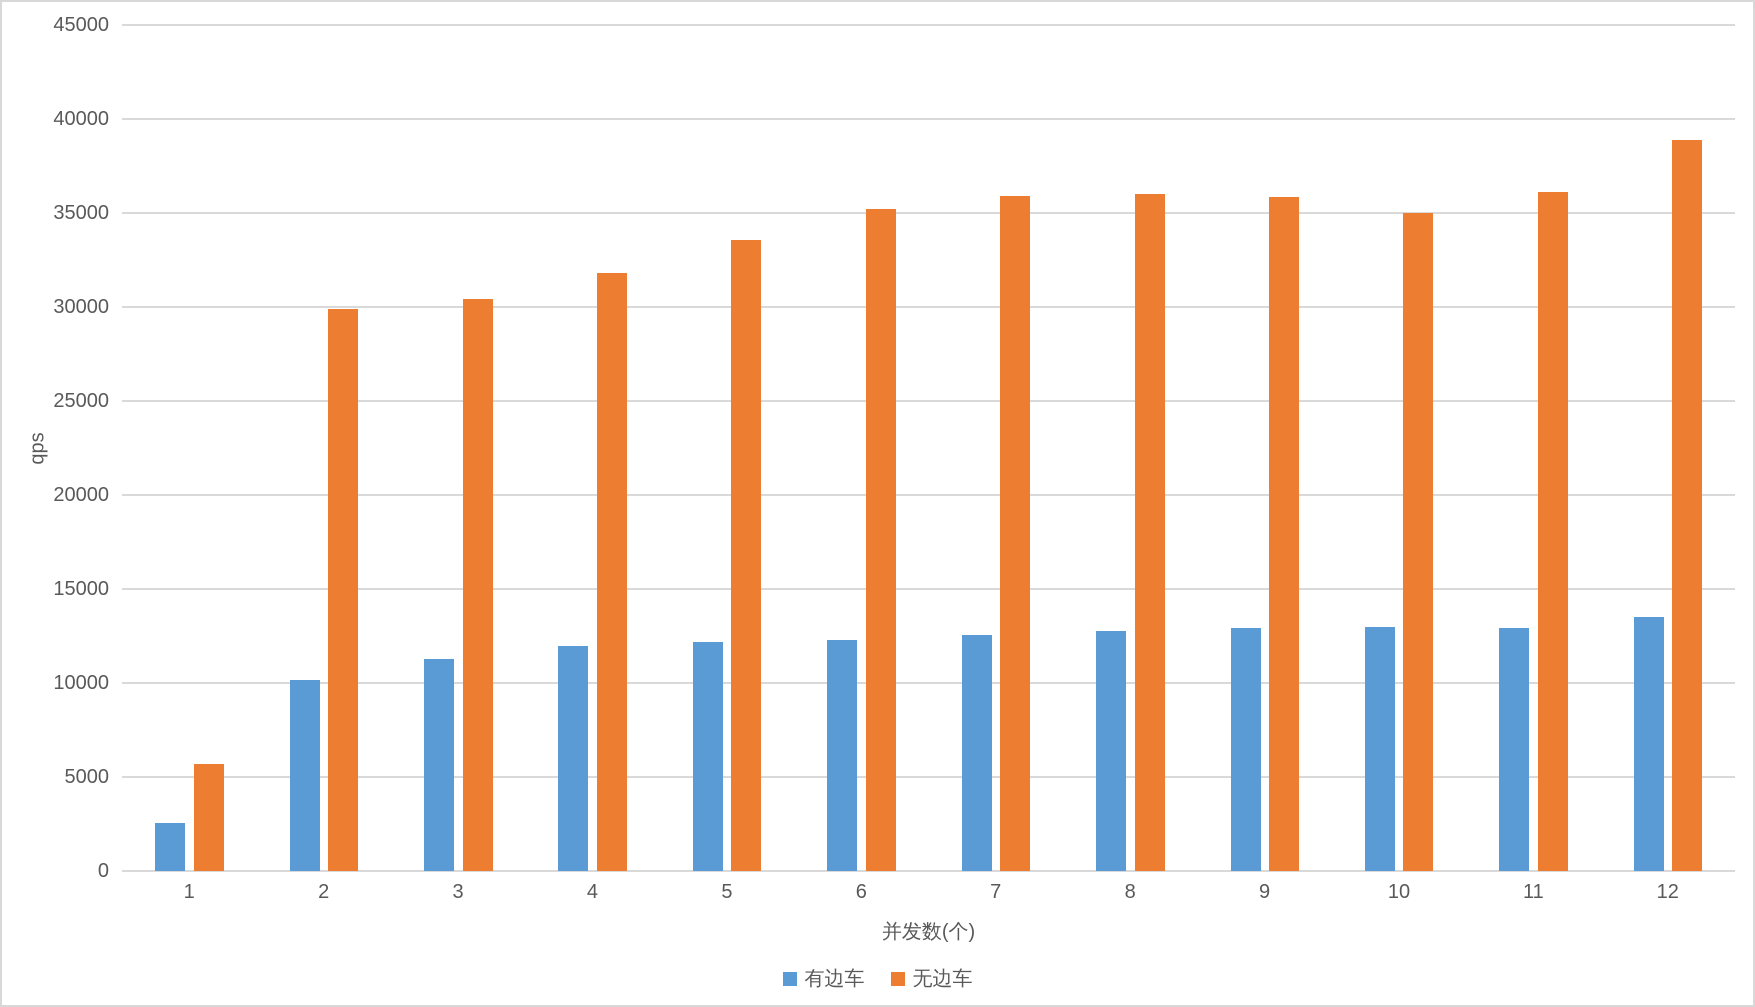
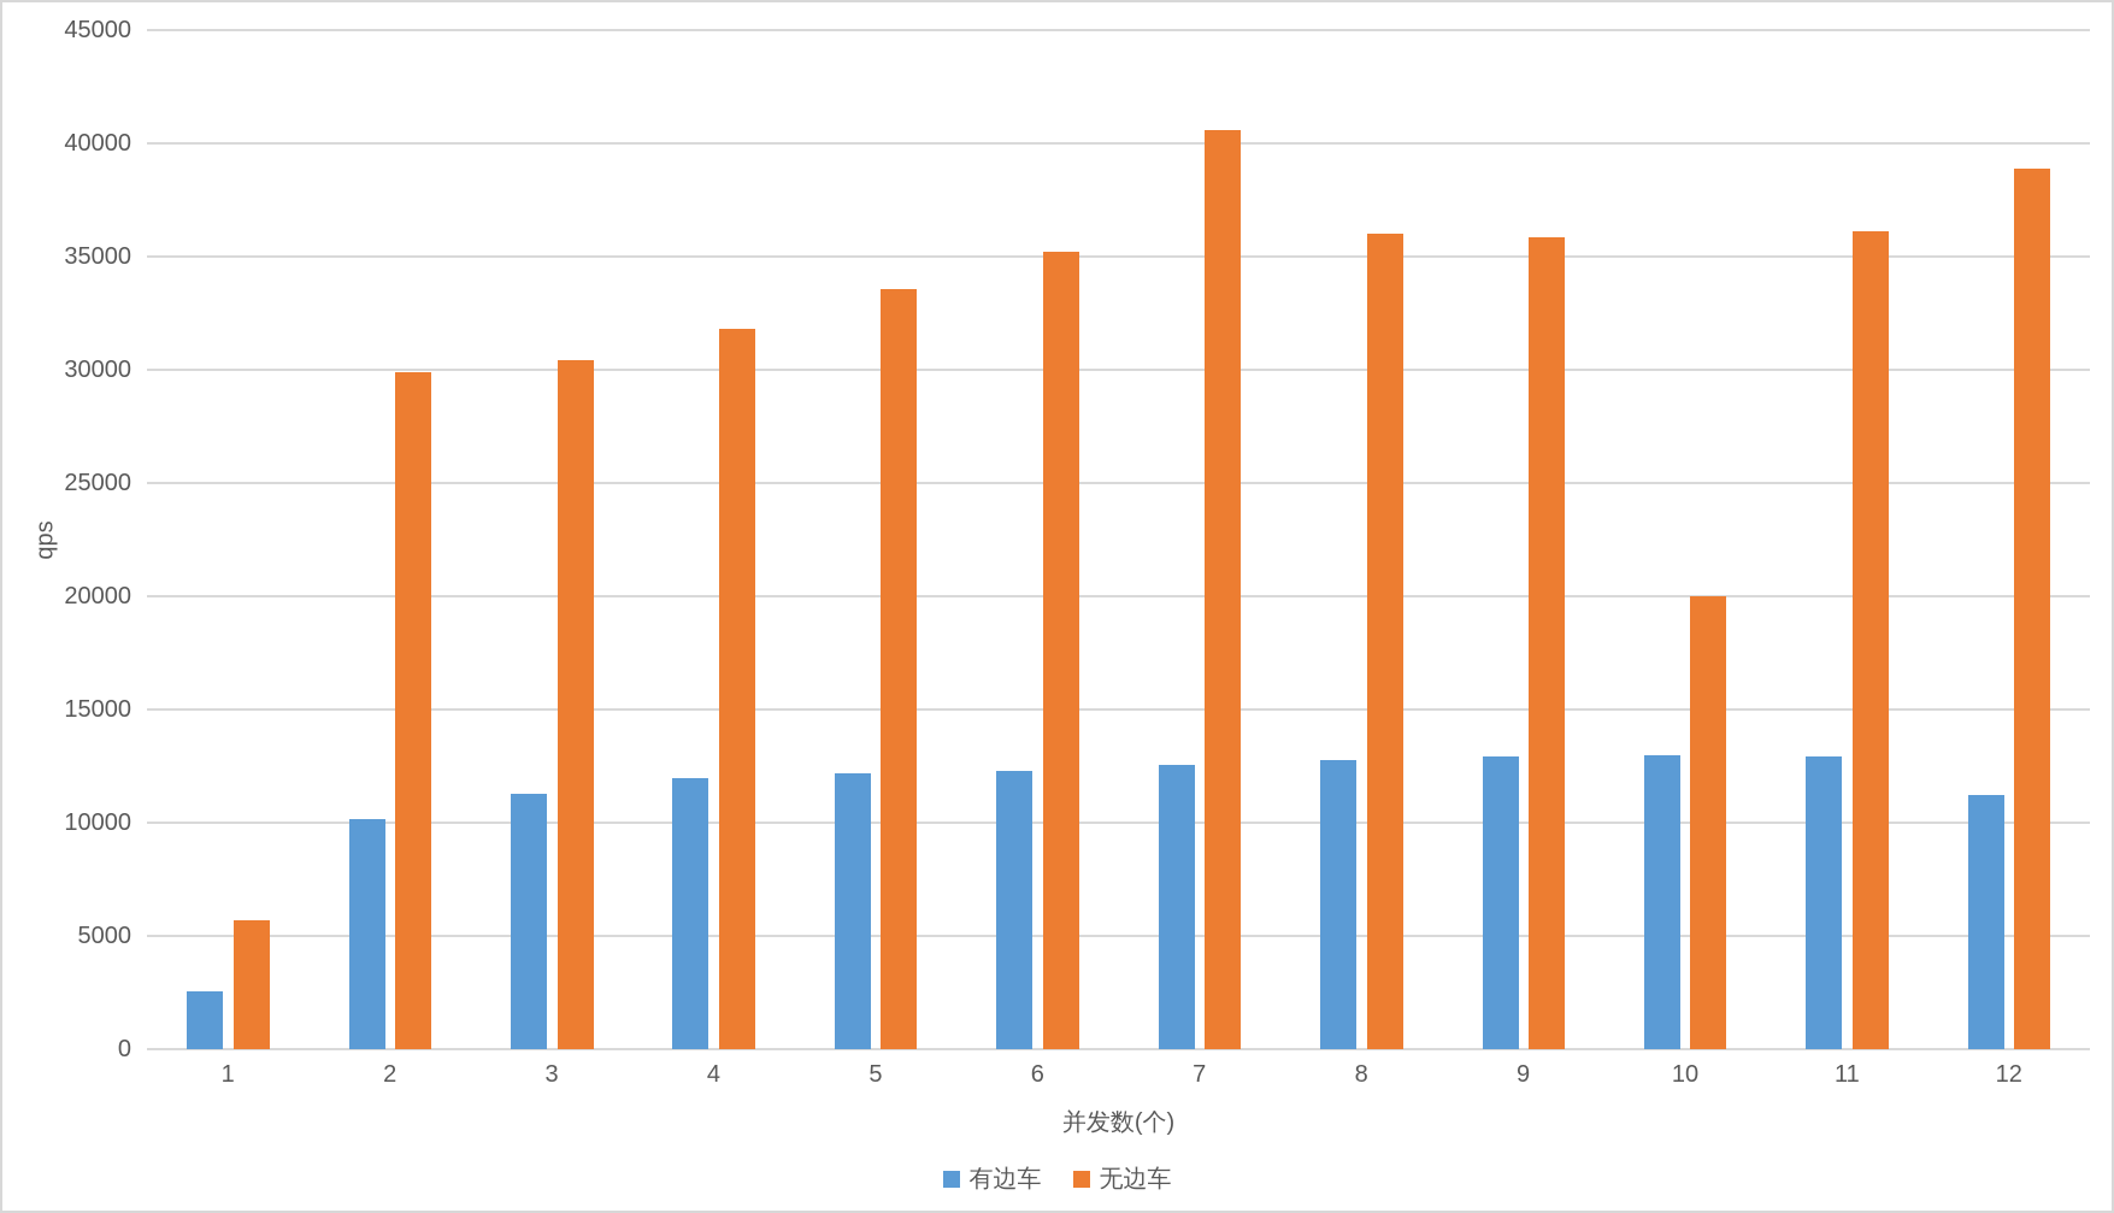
无边车/7: 35900 -> 40600
无边车/10: 35000 -> 20000
有边车/12: 13500 -> 11200
